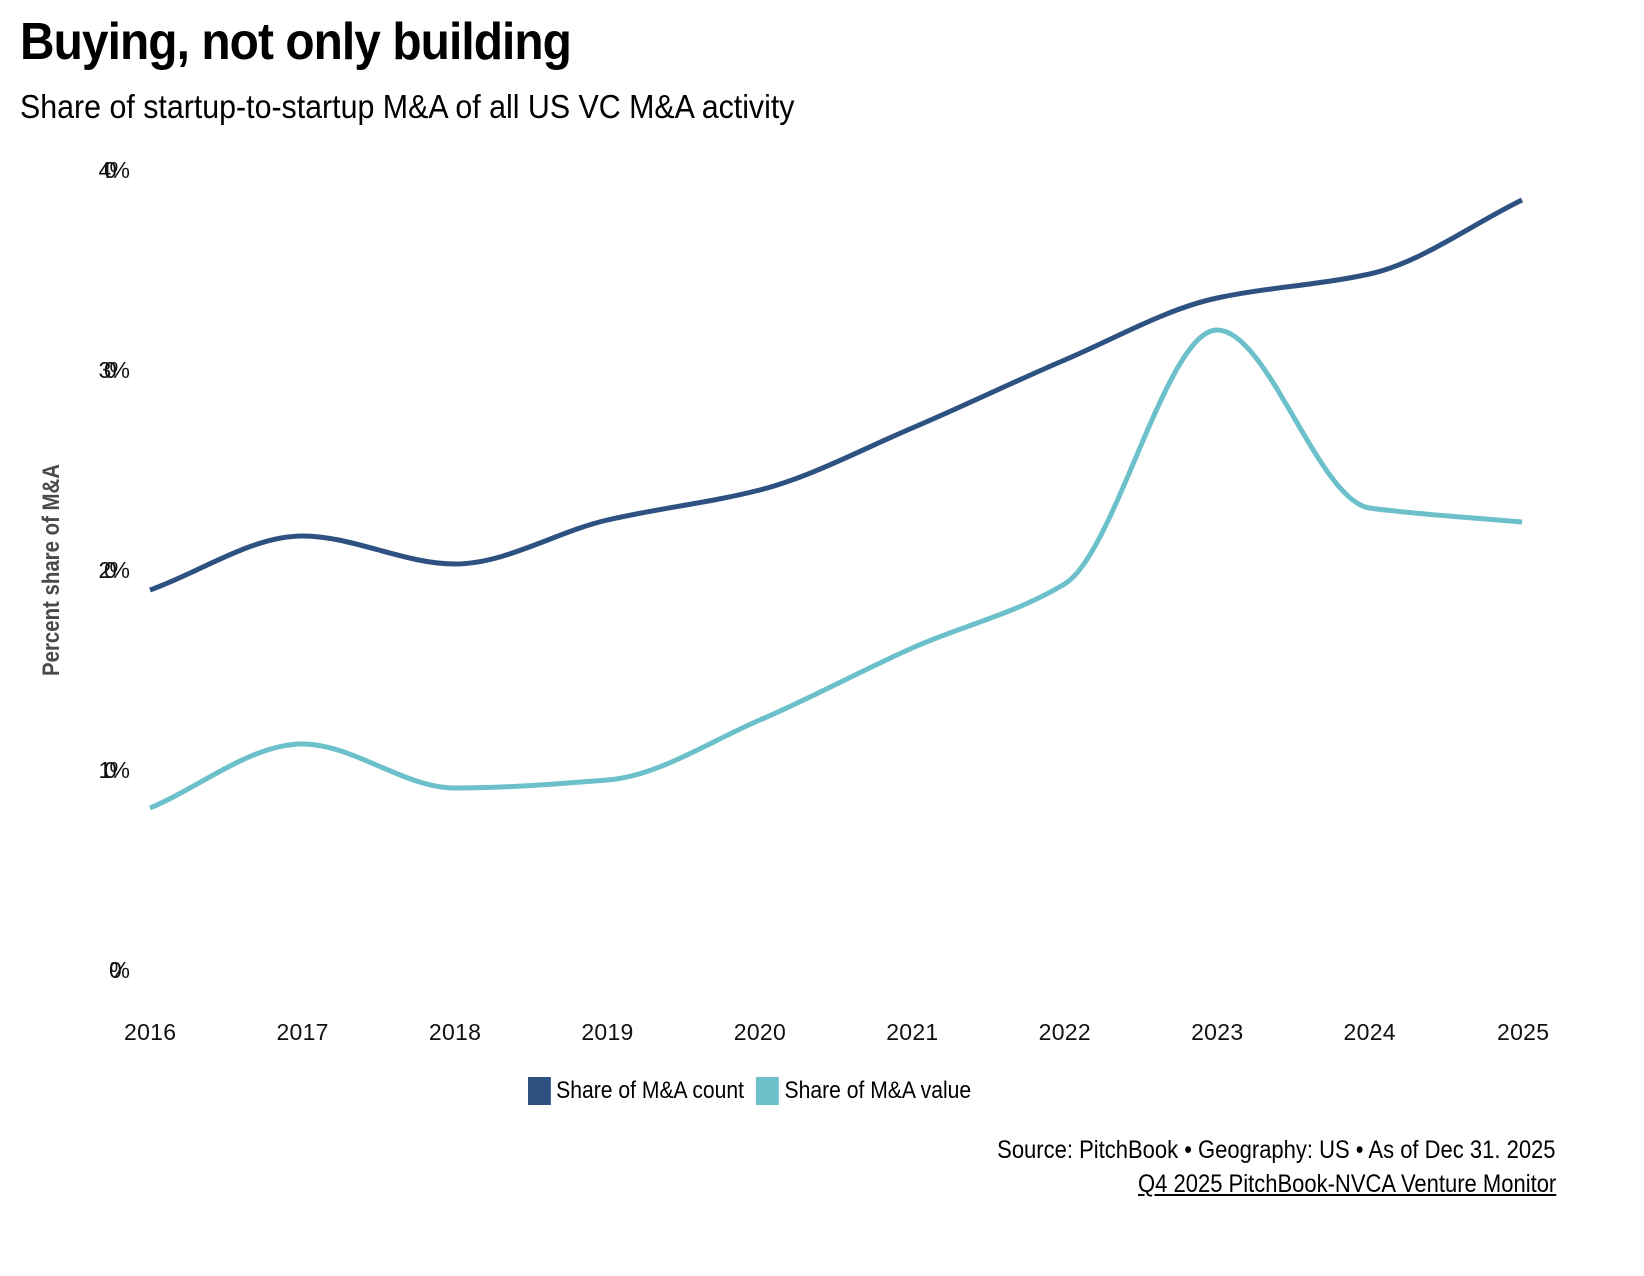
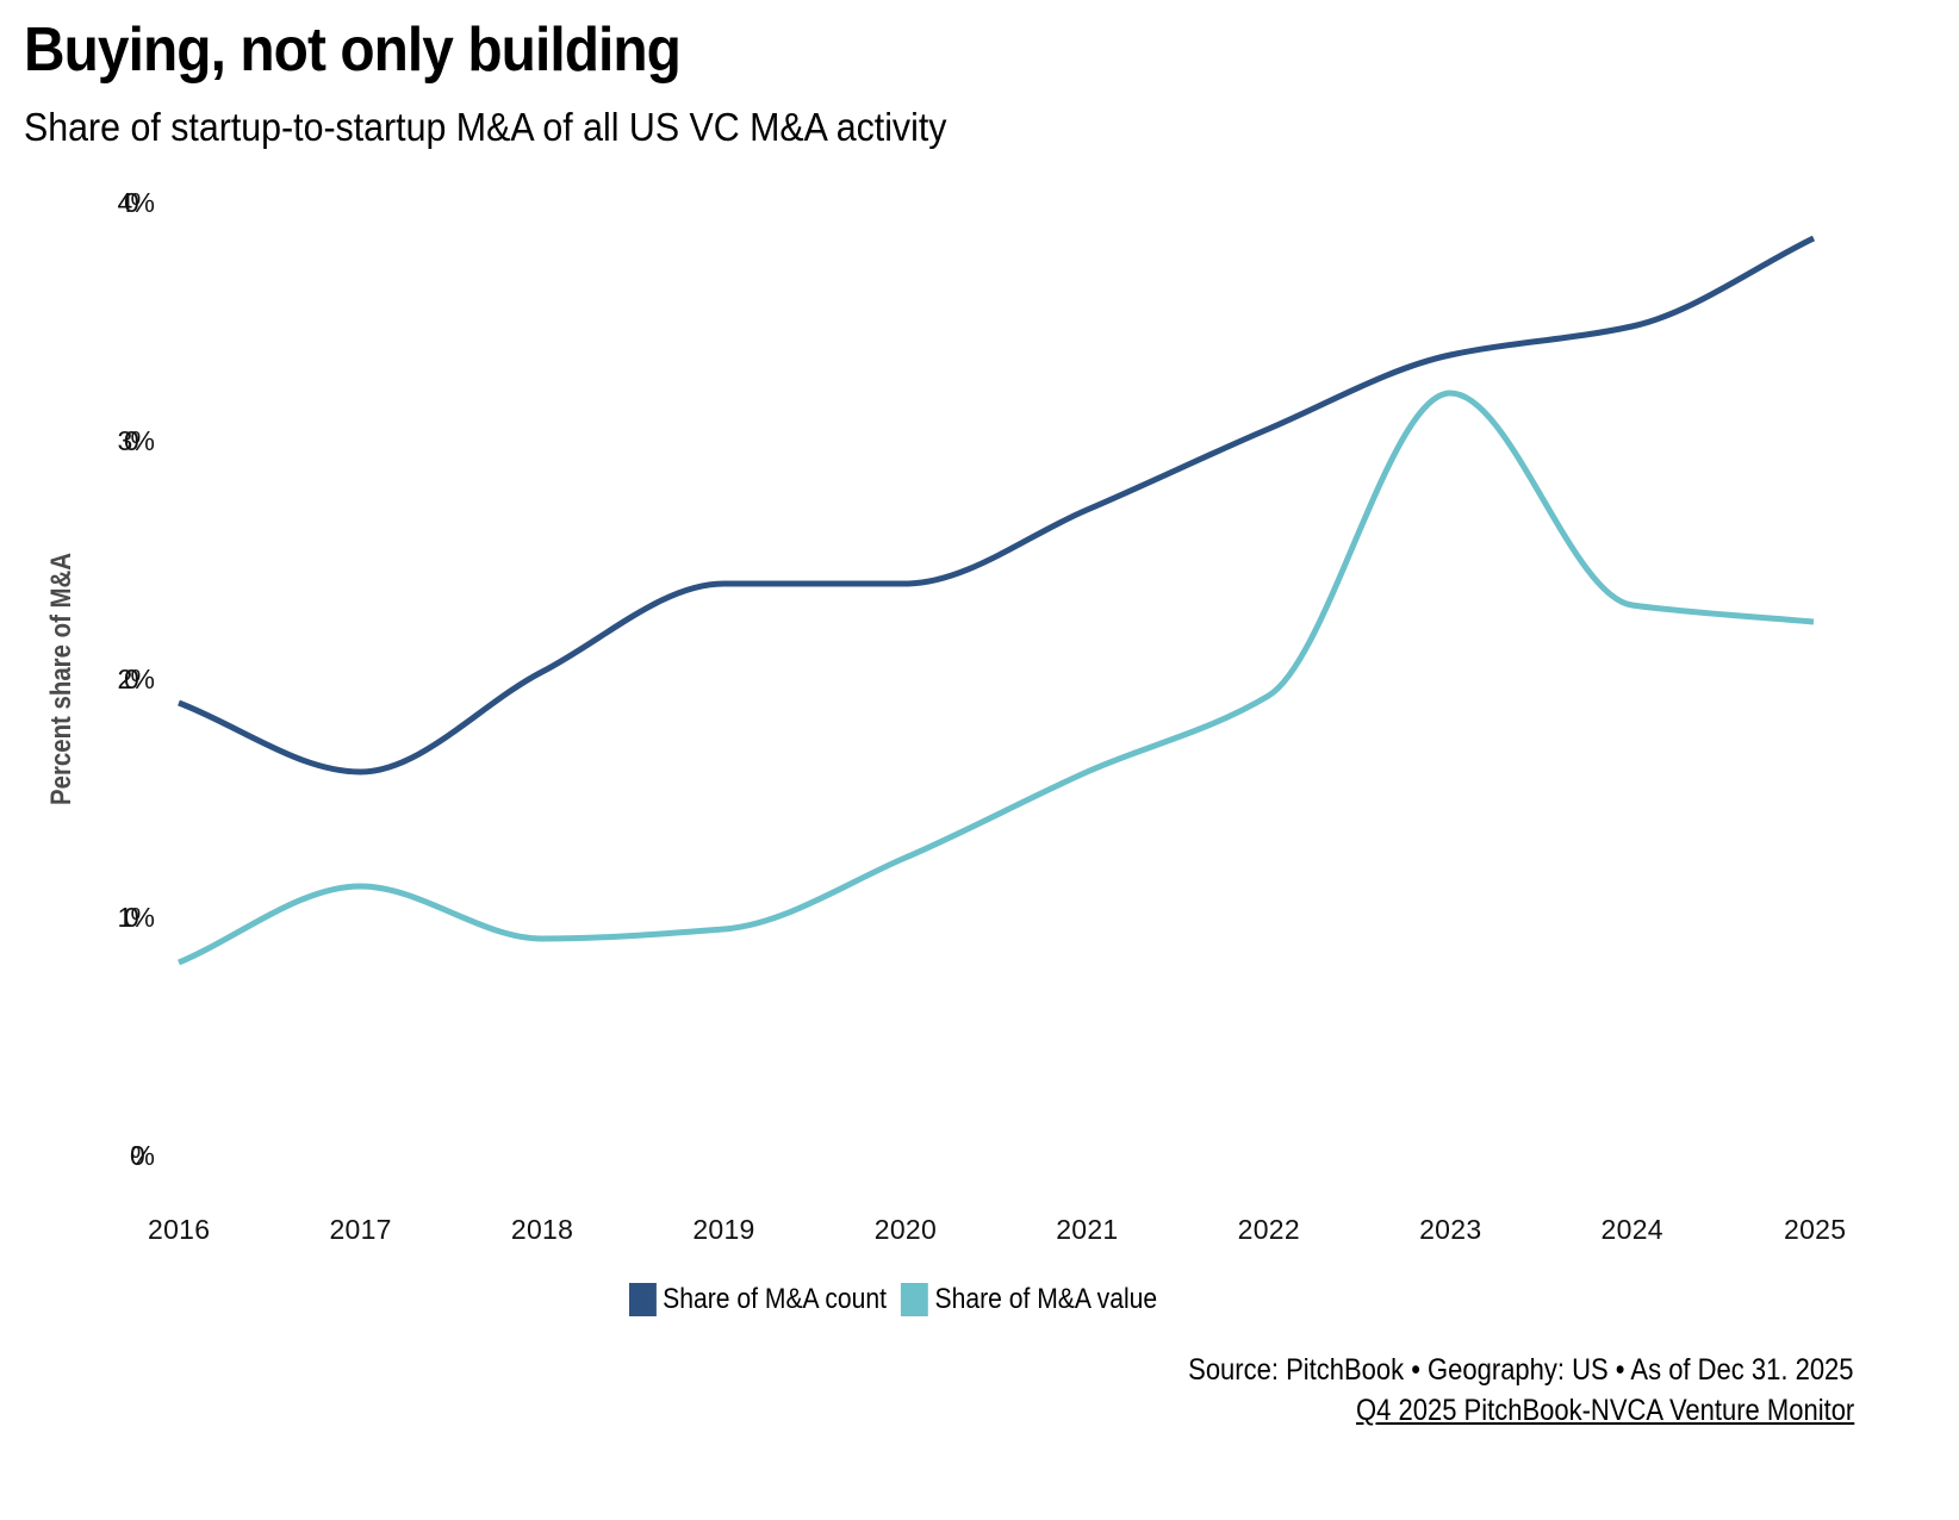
Share of M&A count/2017: 21.7% -> 16.1%
Share of M&A count/2019: 22.5% -> 24.0%
